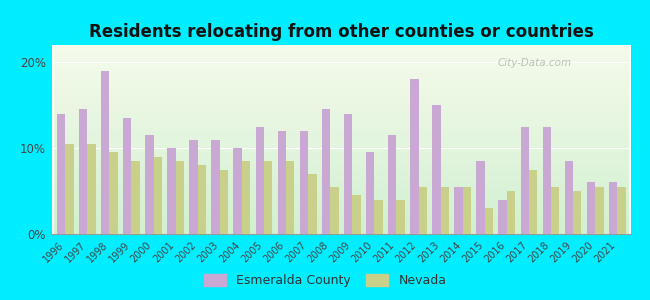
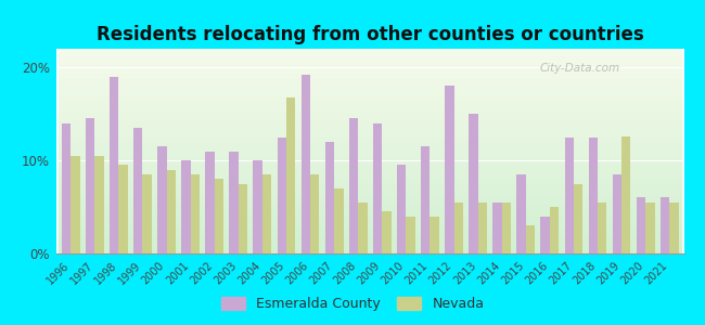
Nevada/2005: 8.5% -> 16.8%
Esmeralda County/2006: 12.0% -> 19.2%
Nevada/2019: 5.0% -> 12.6%
